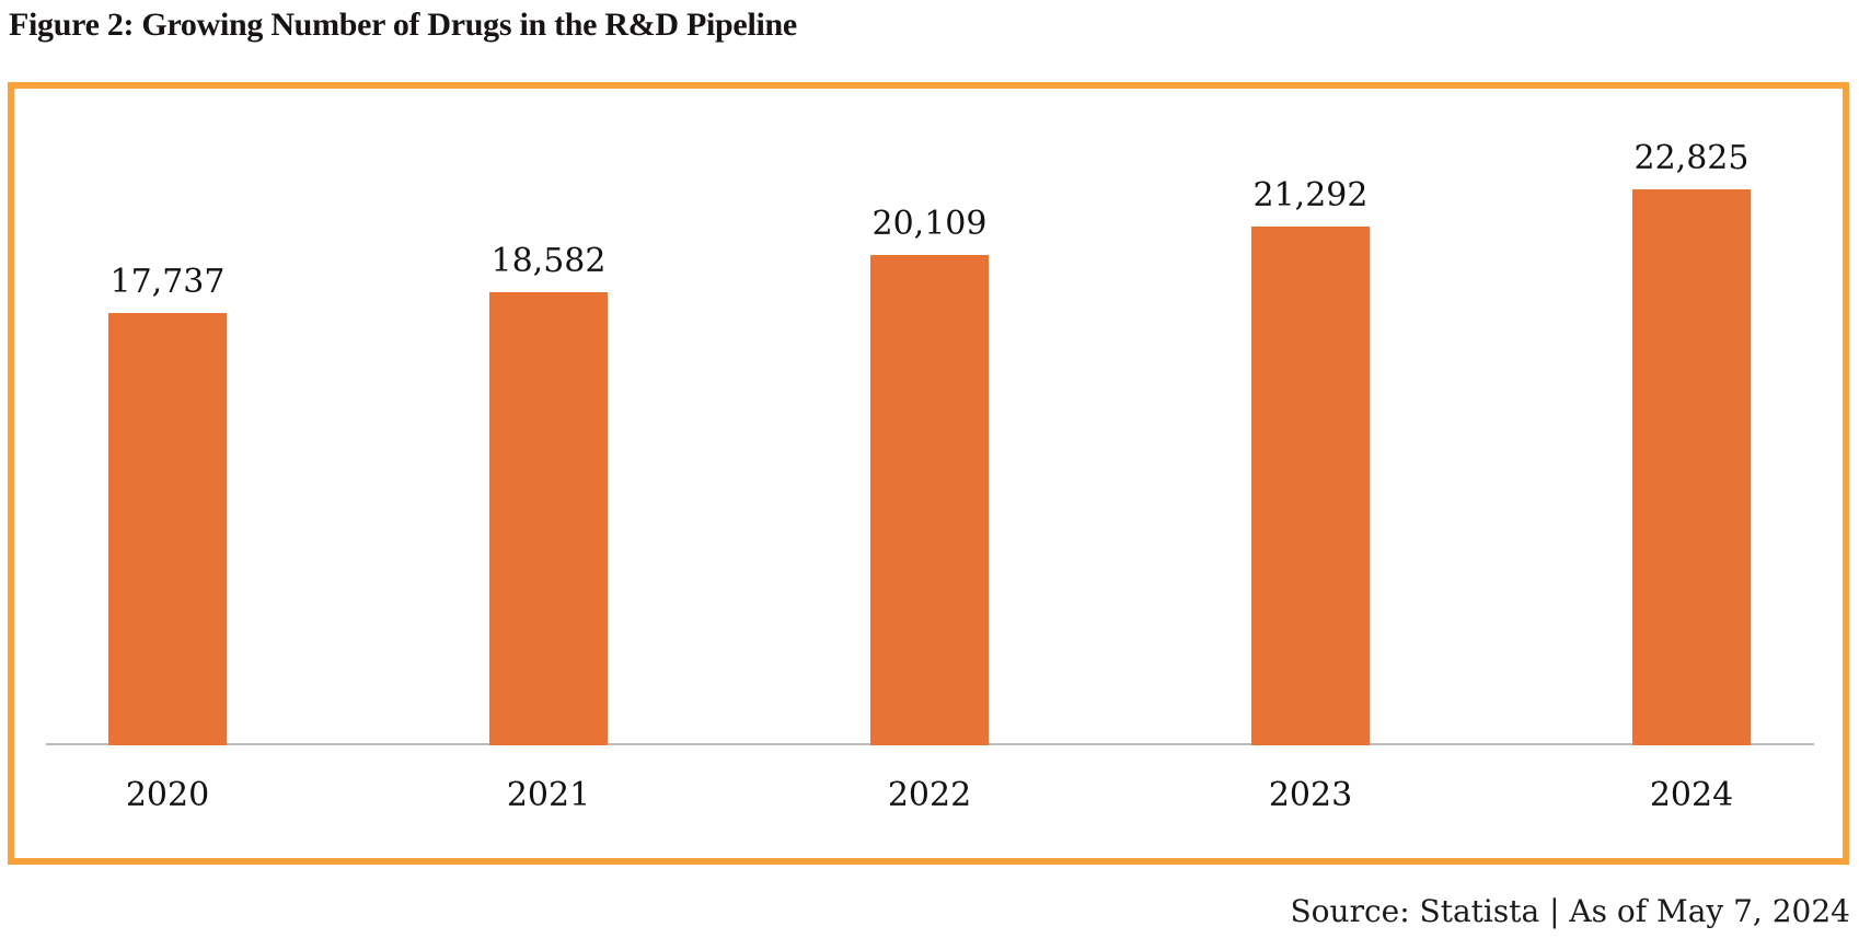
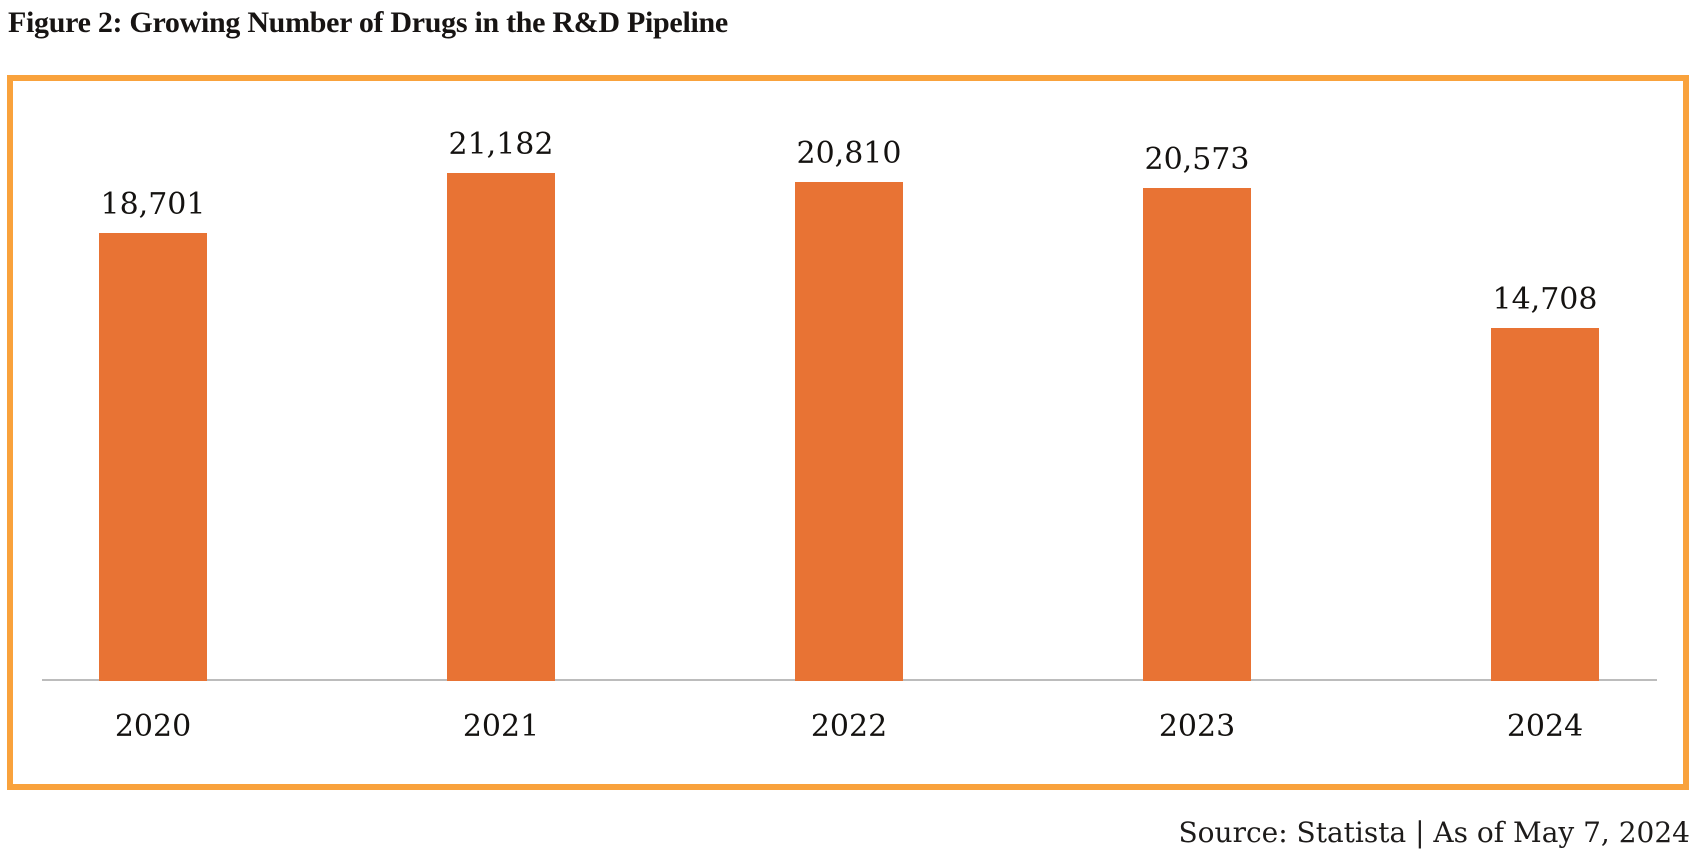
2020: 17,737 -> 18,701
2021: 18,582 -> 21,182
2022: 20,109 -> 20,810
2023: 21,292 -> 20,573
2024: 22,825 -> 14,708
